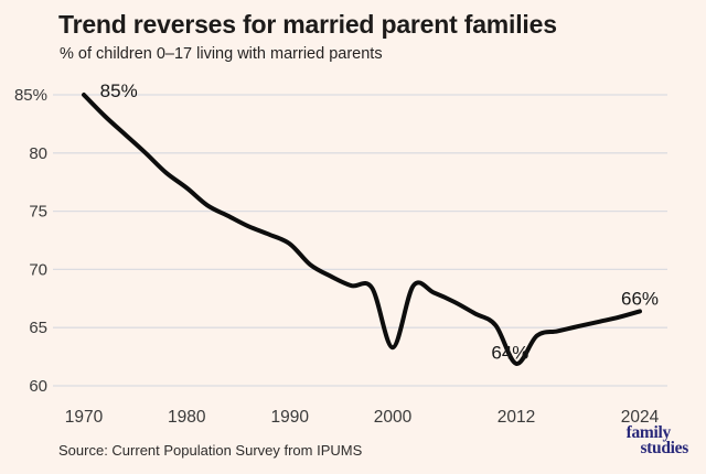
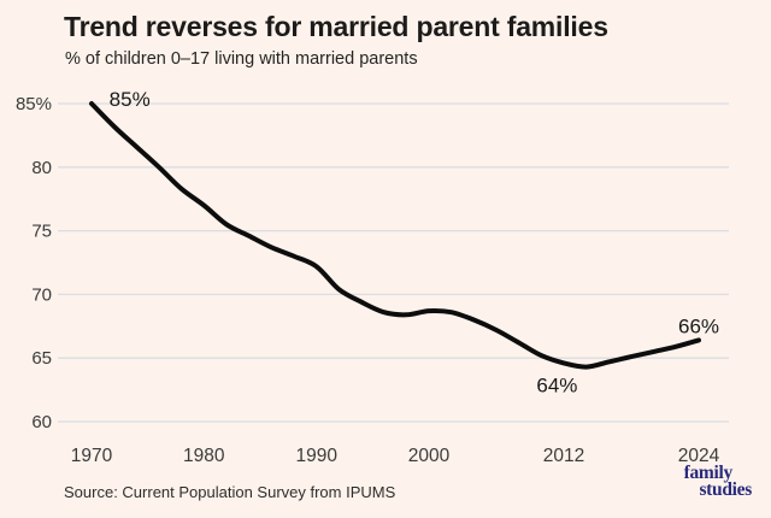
2000: 63.3% -> 68.7%
2012: 61.9% -> 64.6%
